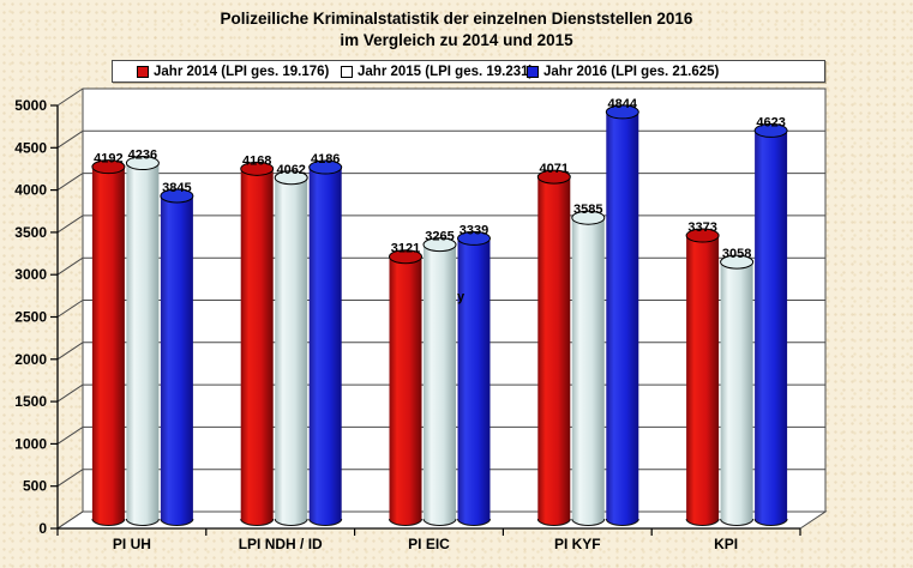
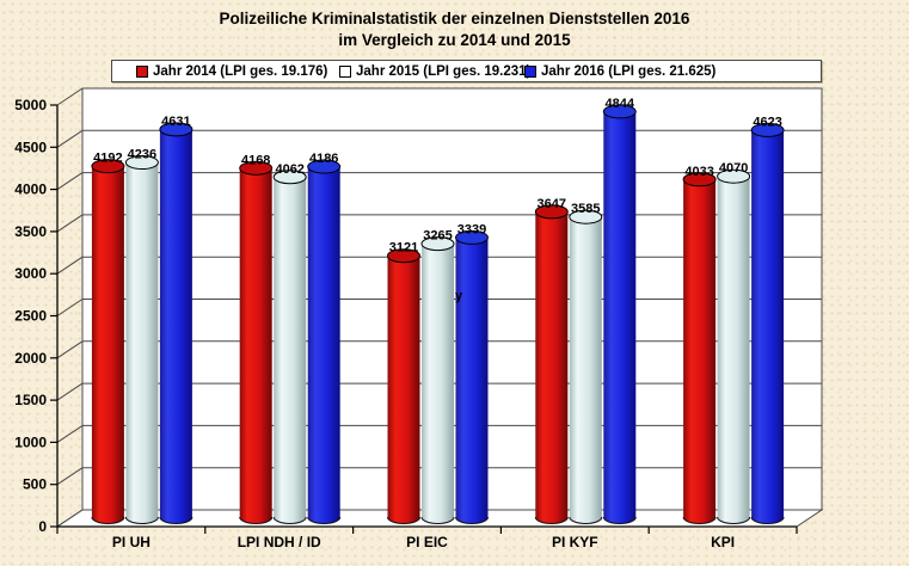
Jahr 2016 (LPI ges. 21.625)/PI UH: 3845 -> 4631
Jahr 2014 (LPI ges. 19.176)/PI KYF: 4071 -> 3647
Jahr 2014 (LPI ges. 19.176)/KPI: 3373 -> 4033
Jahr 2015 (LPI ges. 19.231)/KPI: 3058 -> 4070
